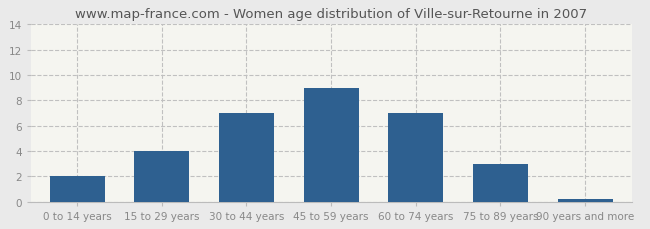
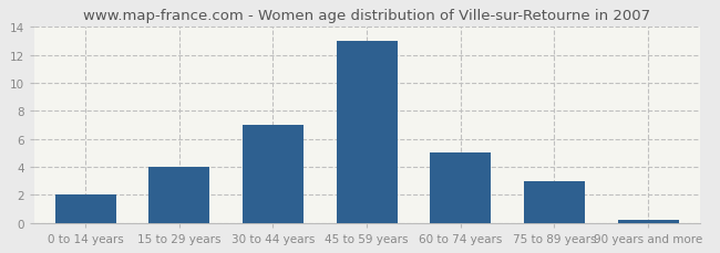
45 to 59 years: 9.0 -> 13.0
60 to 74 years: 7.0 -> 5.0
